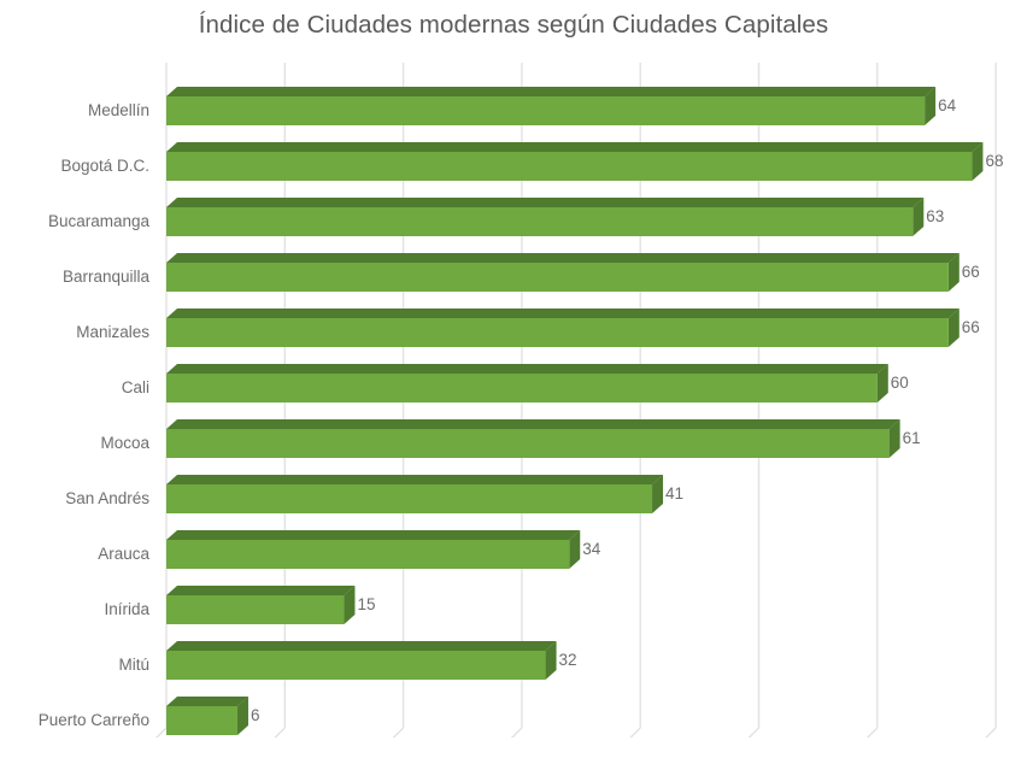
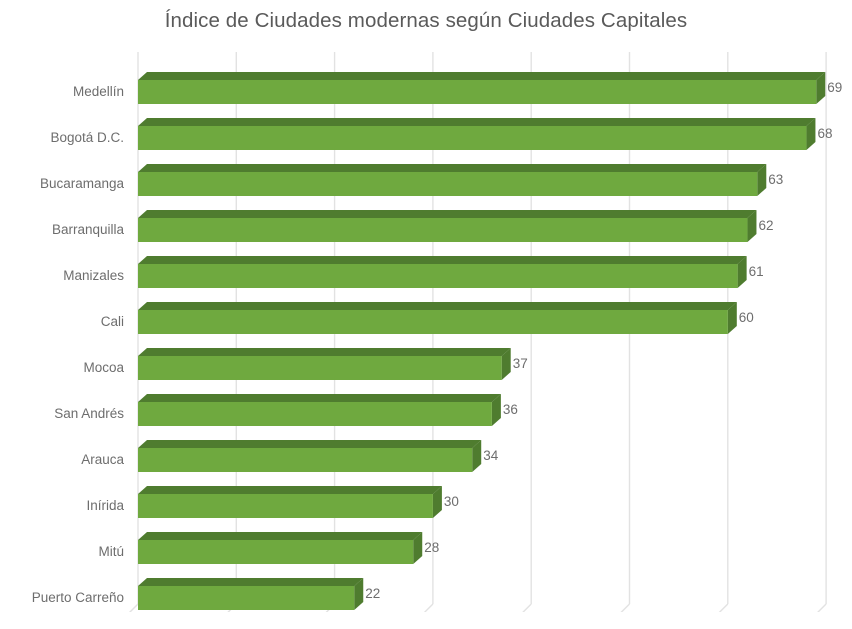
Medellín: 64 -> 69
Barranquilla: 66 -> 62
Manizales: 66 -> 61
Mocoa: 61 -> 37
San Andrés: 41 -> 36
Inírida: 15 -> 30
Mitú: 32 -> 28
Puerto Carreño: 6 -> 22
